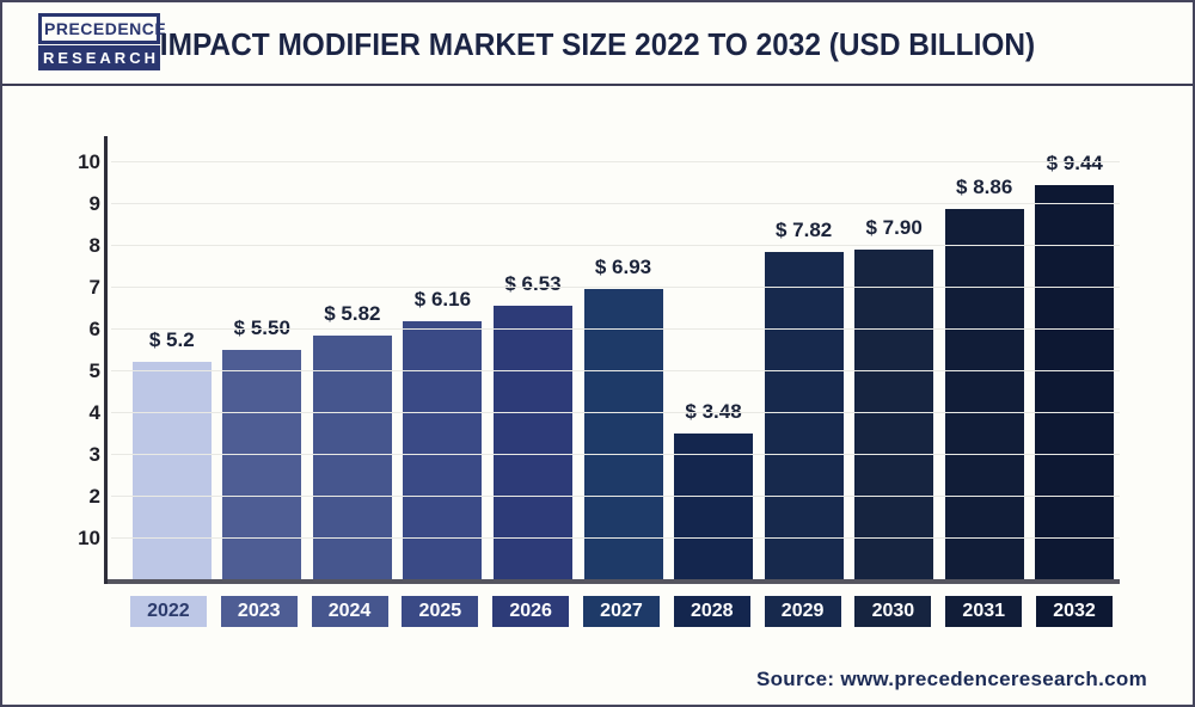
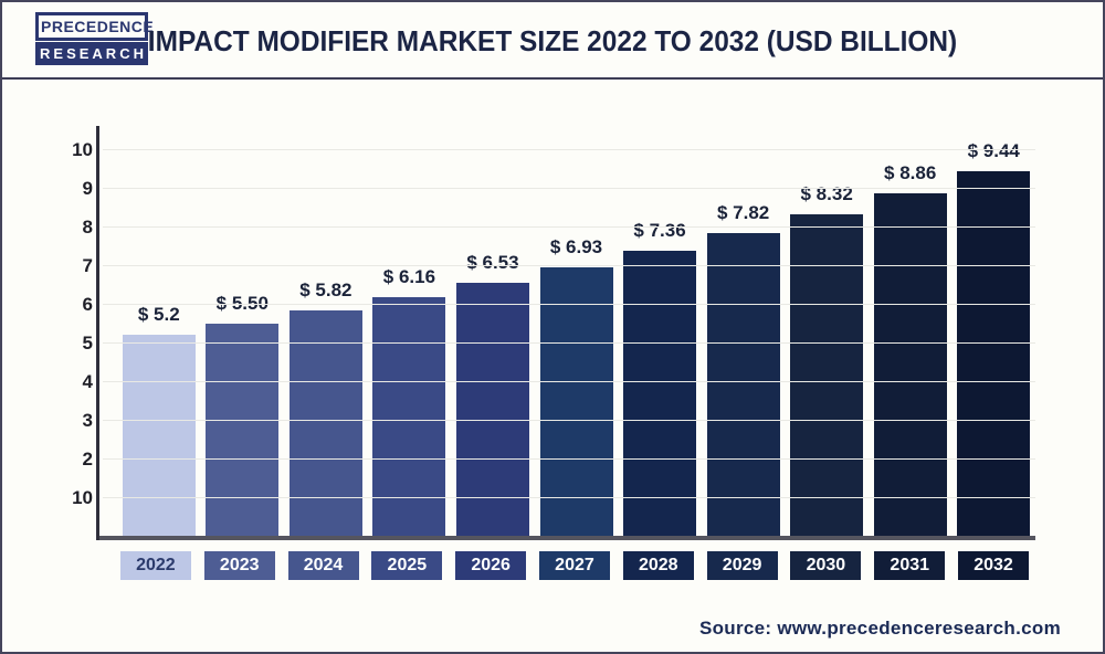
2028: 3.48 -> 7.36
2030: 7.90 -> 8.32
